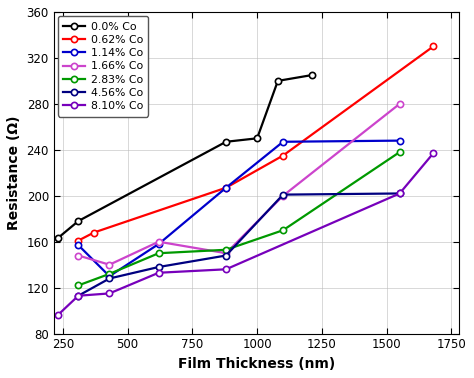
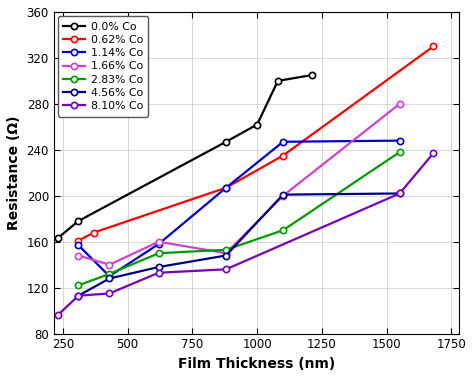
0.0% Co/1000: 250 -> 262
